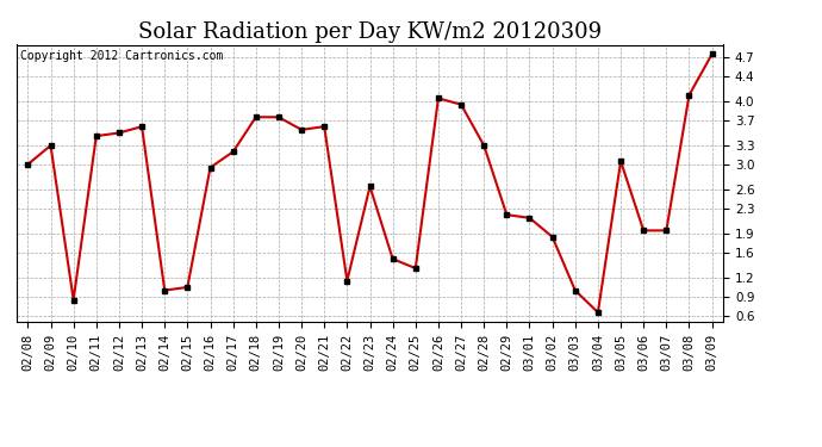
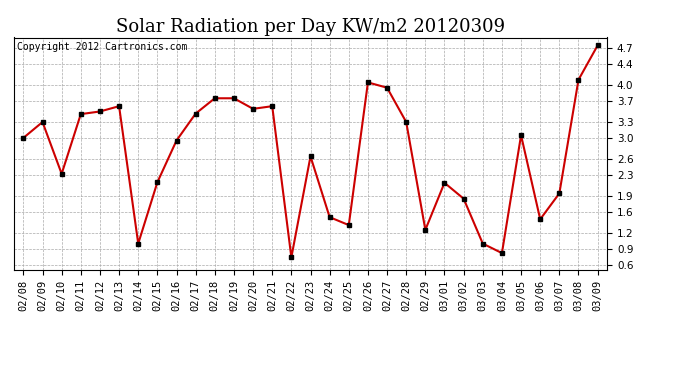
02/10: 0.85 -> 2.32
02/15: 1.05 -> 2.16
02/17: 3.20 -> 3.46
02/22: 1.15 -> 0.74
02/29: 2.20 -> 1.26
03/04: 0.65 -> 0.82
03/06: 1.95 -> 1.46
